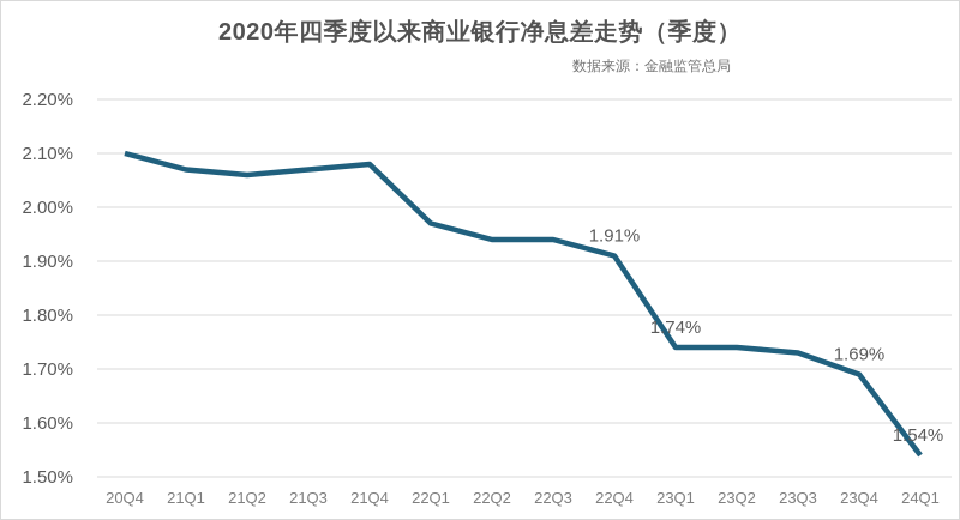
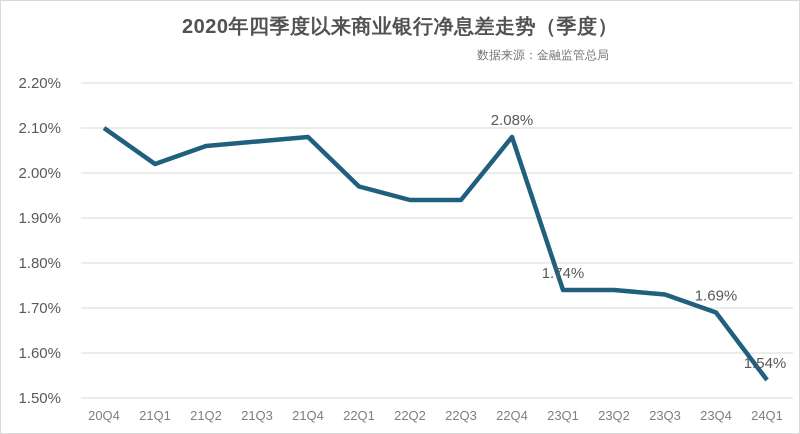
21Q1: 2.07% -> 2.02%
22Q4: 1.91% -> 2.08%
